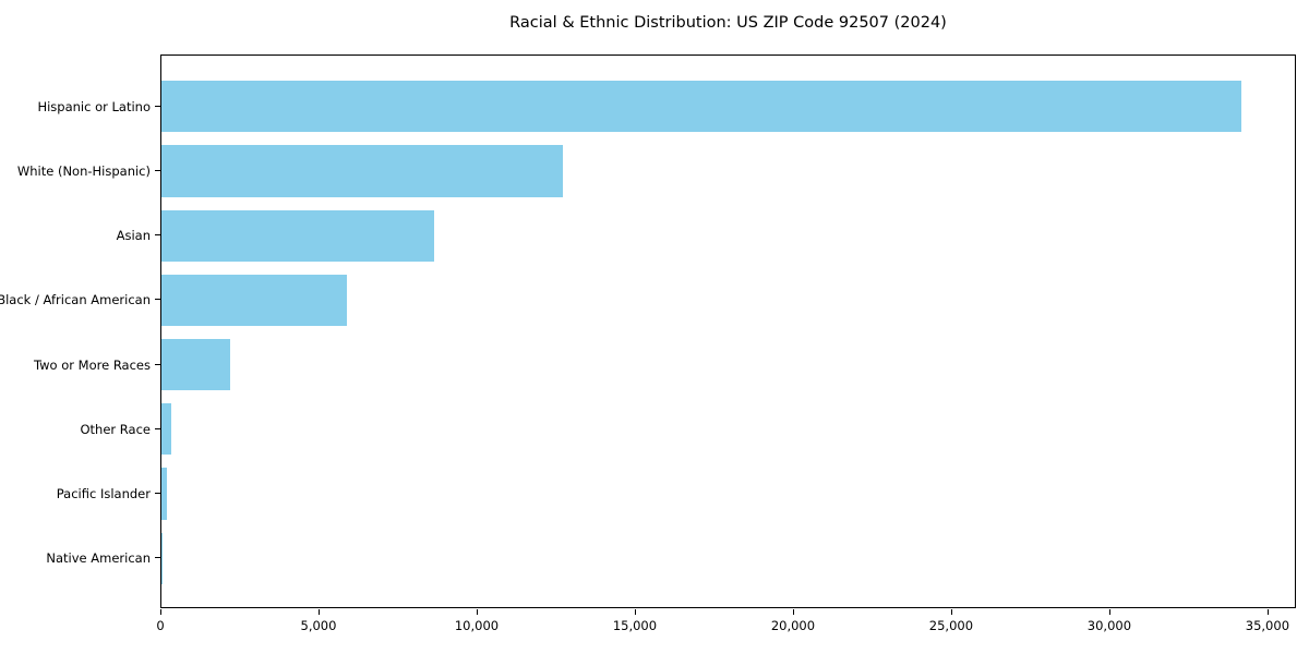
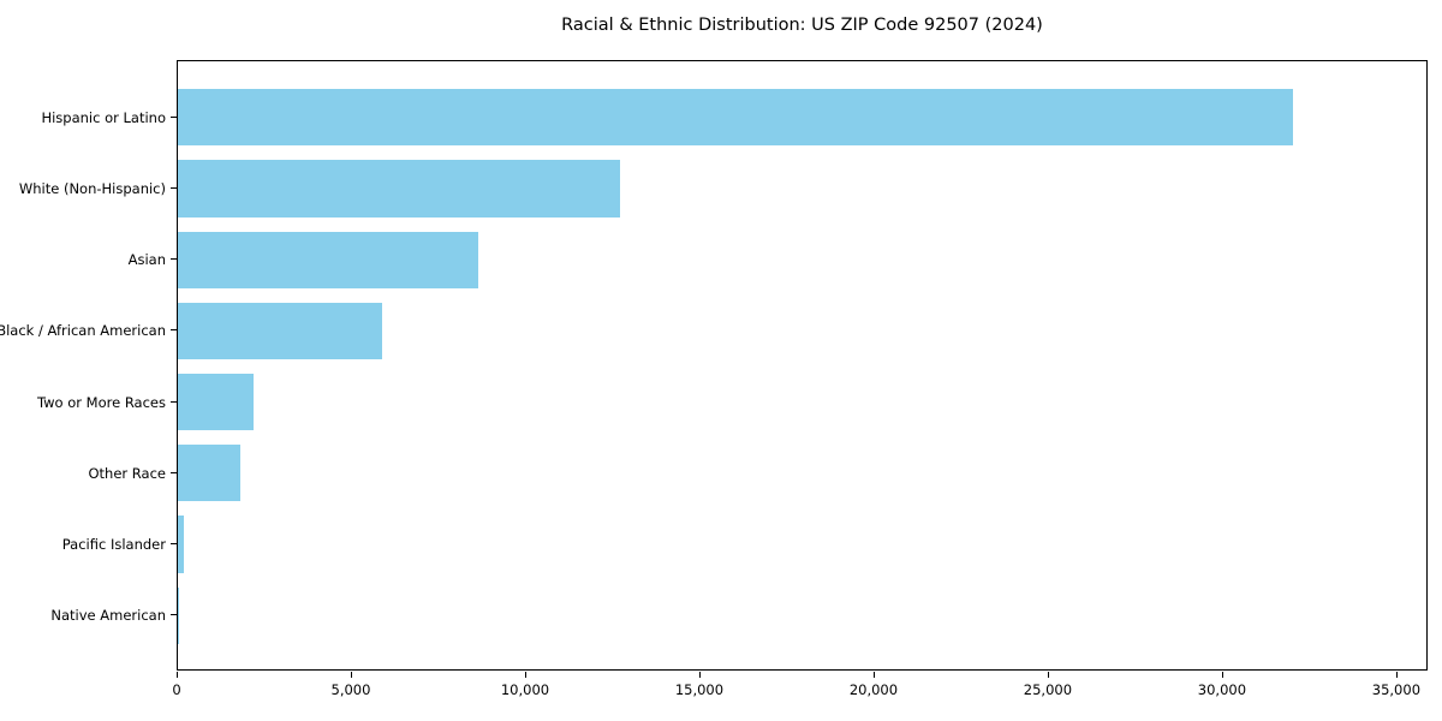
Hispanic or Latino: 34200 -> 32000
Other Race: 300 -> 1800
